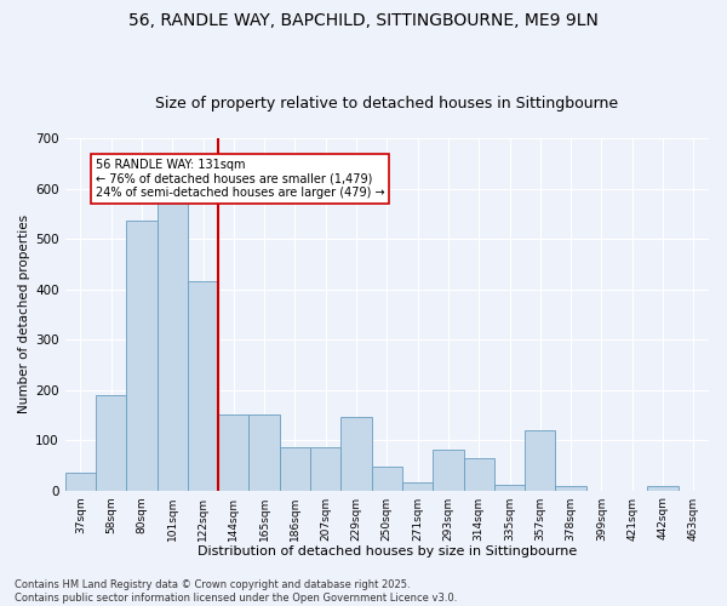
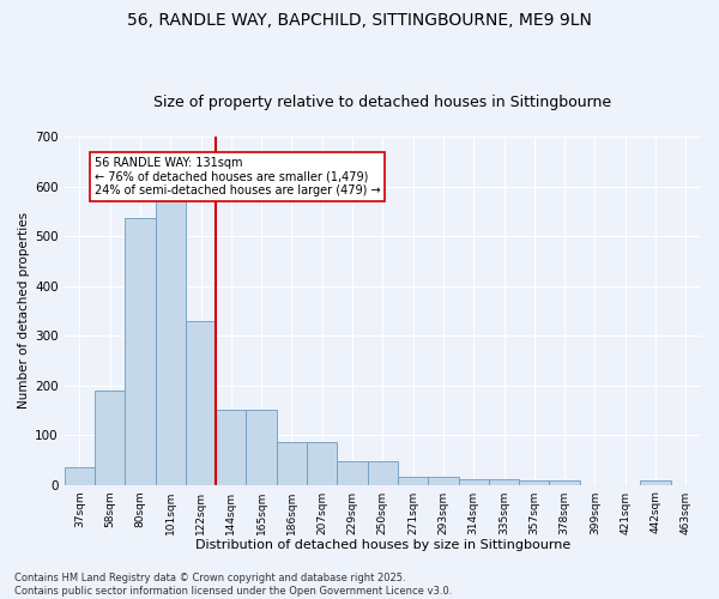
122sqm: 415 -> 330
229sqm: 145 -> 48
293sqm: 80 -> 15
314sqm: 65 -> 10
357sqm: 120 -> 8
